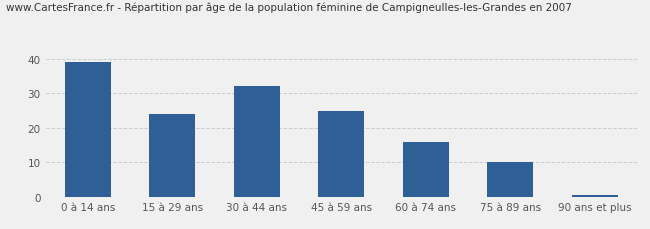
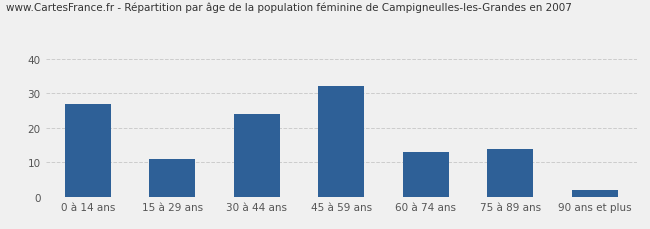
0 à 14 ans: 39.0 -> 27.0
15 à 29 ans: 24.0 -> 11.0
30 à 44 ans: 32.0 -> 24.0
45 à 59 ans: 25.0 -> 32.0
60 à 74 ans: 16.0 -> 13.0
75 à 89 ans: 10.0 -> 14.0
90 ans et plus: 0.5 -> 2.0
